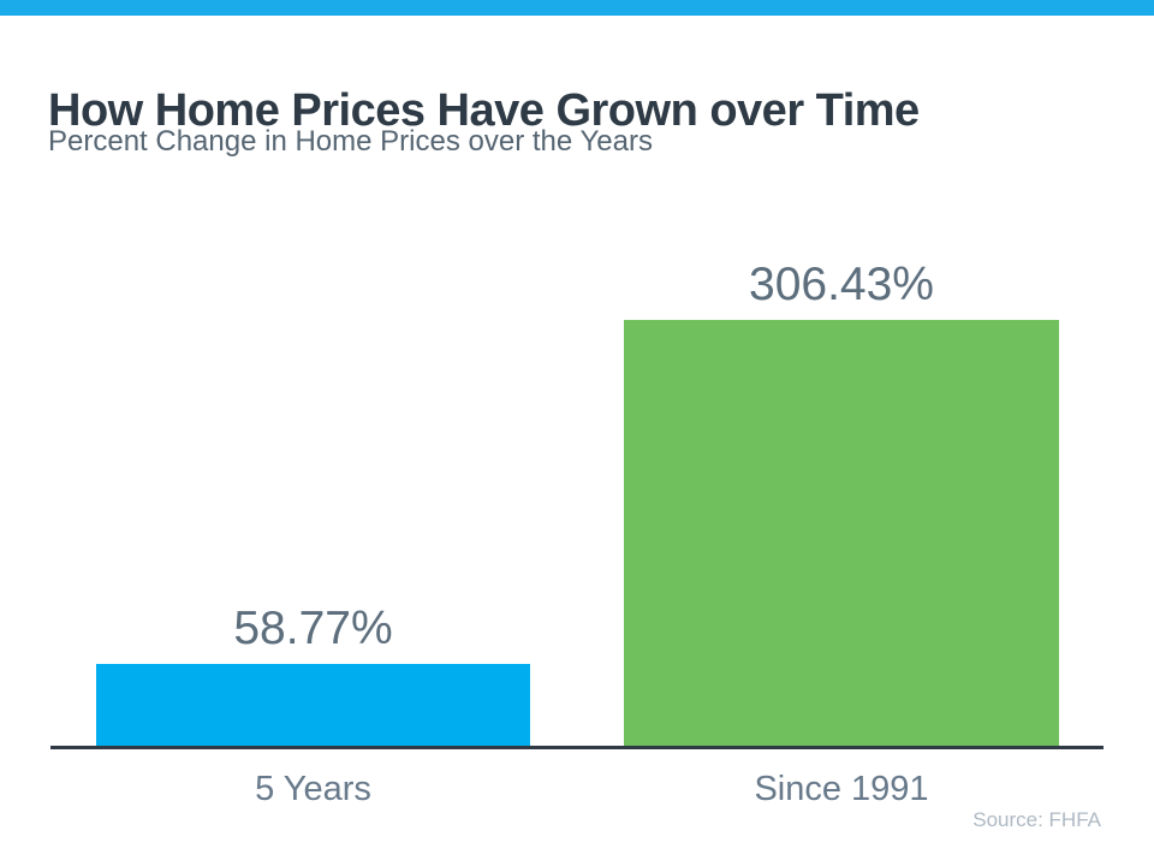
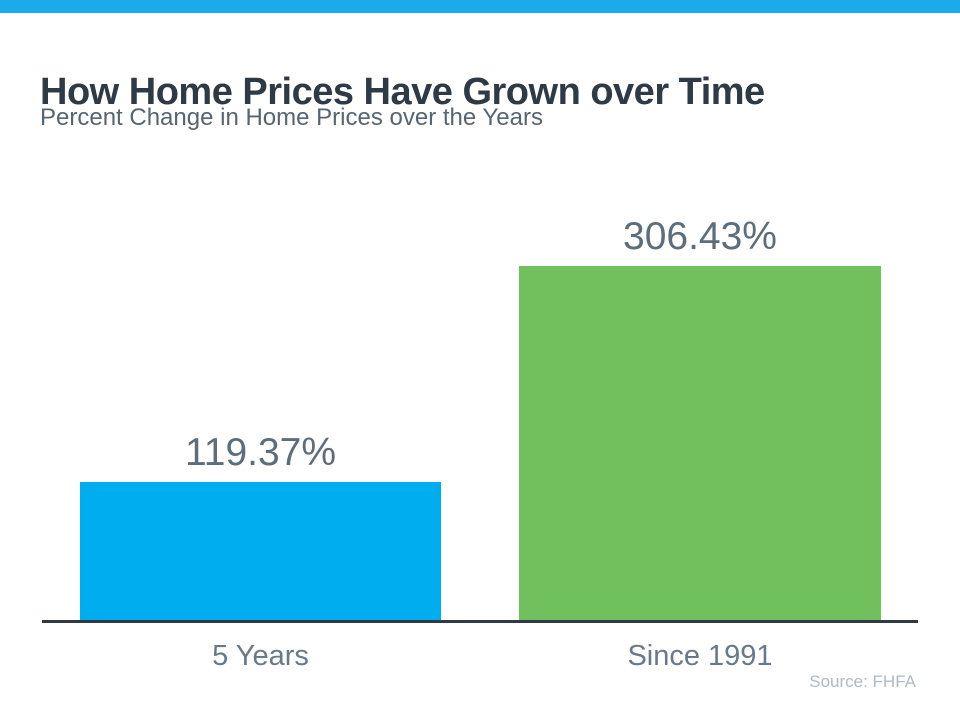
5 Years: 58.77% -> 119.37%
